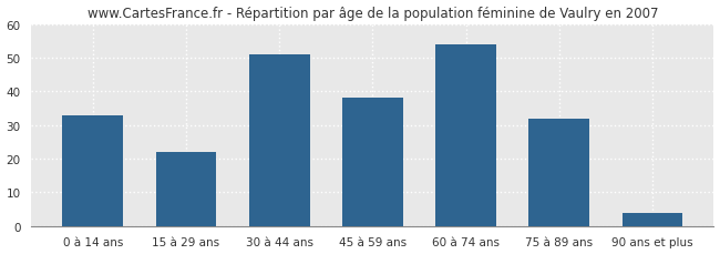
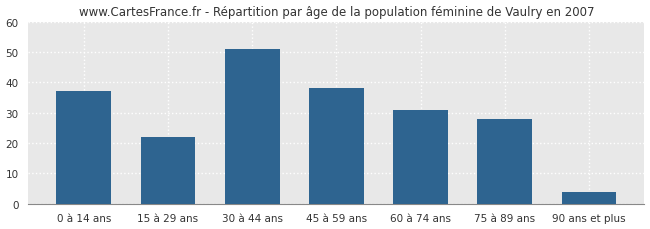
0 à 14 ans: 33 -> 37
60 à 74 ans: 54 -> 31
75 à 89 ans: 32 -> 28
